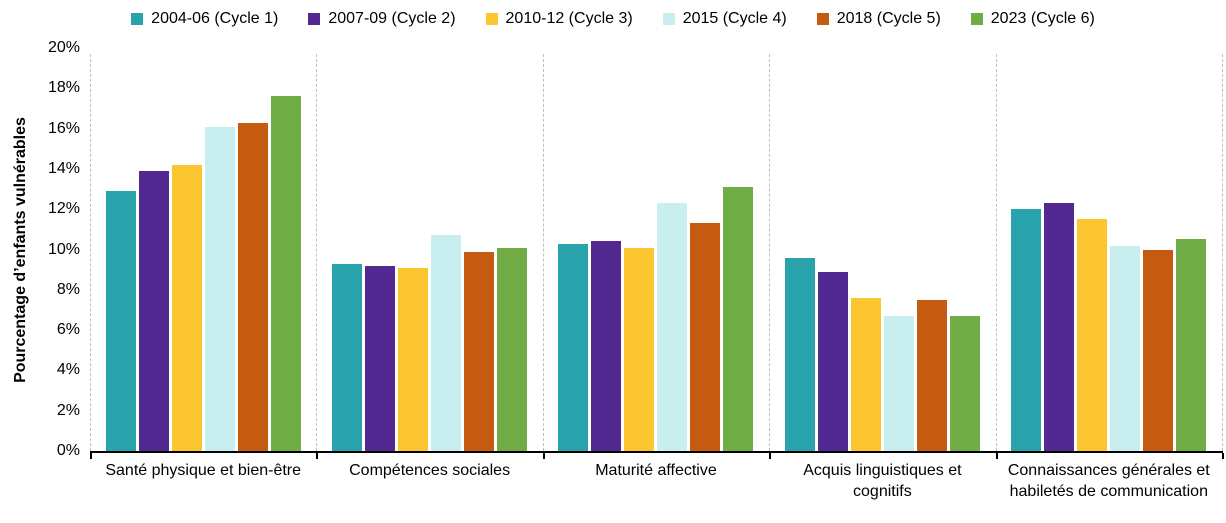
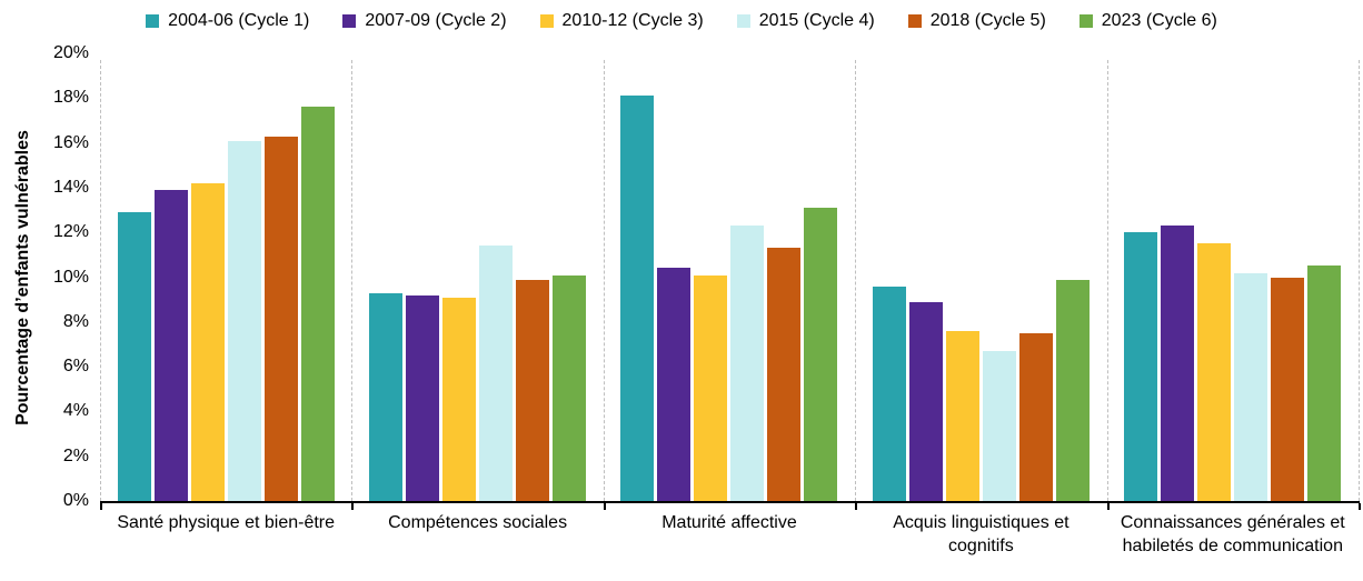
2015 (Cycle 4)/Compétences sociales: 10.7% -> 11.4%
2004-06 (Cycle 1)/Maturité affective: 10.3% -> 18.1%
2023 (Cycle 6)/Acquis linguistiques et cognitifs: 6.7% -> 9.9%
